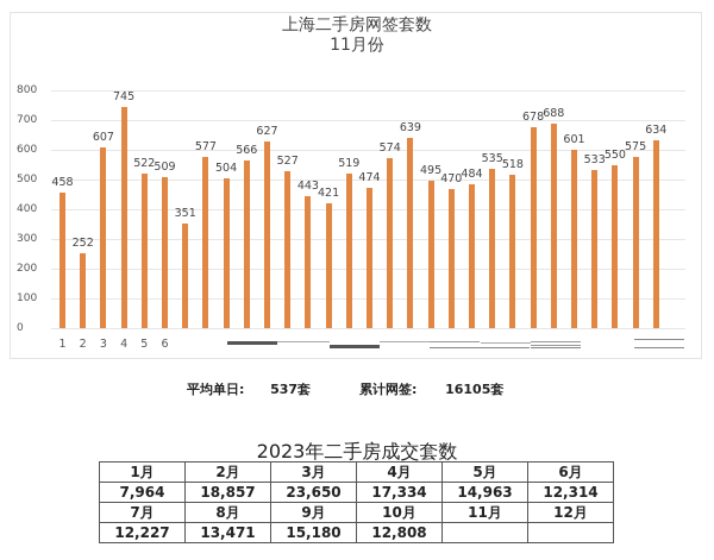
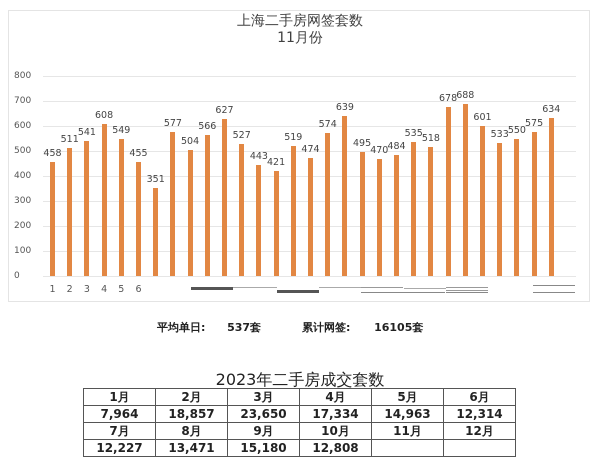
2: 252 -> 511
3: 607 -> 541
4: 745 -> 608
5: 522 -> 549
6: 509 -> 455
